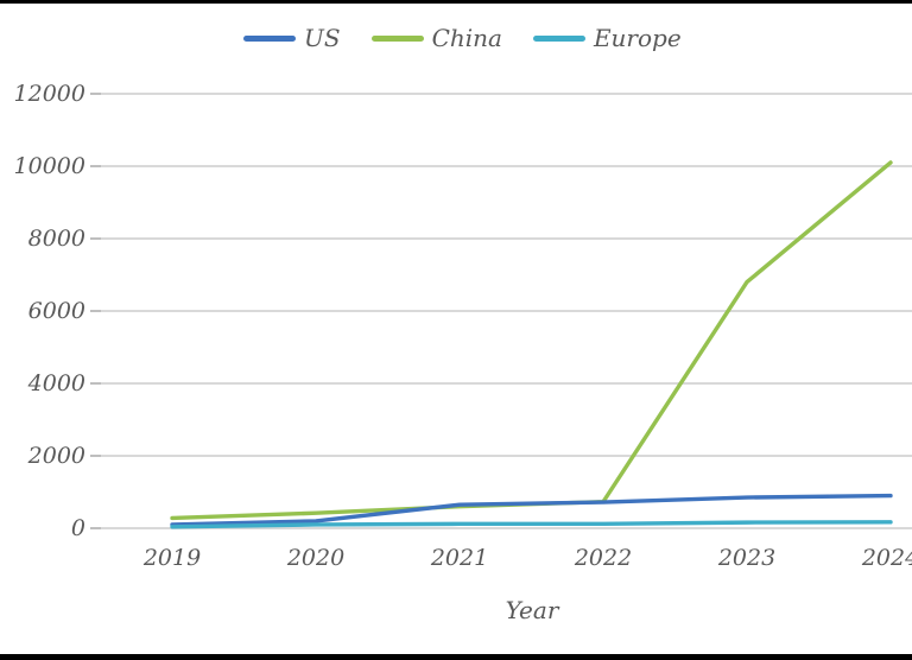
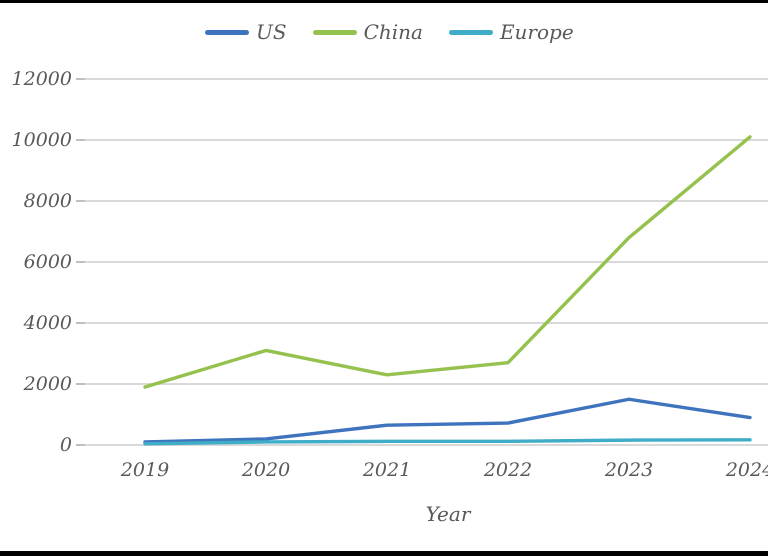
China/2019: 300 -> 1900
China/2020: 400 -> 3100
China/2021: 600 -> 2300
China/2022: 700 -> 2700
US/2023: 800 -> 1500
